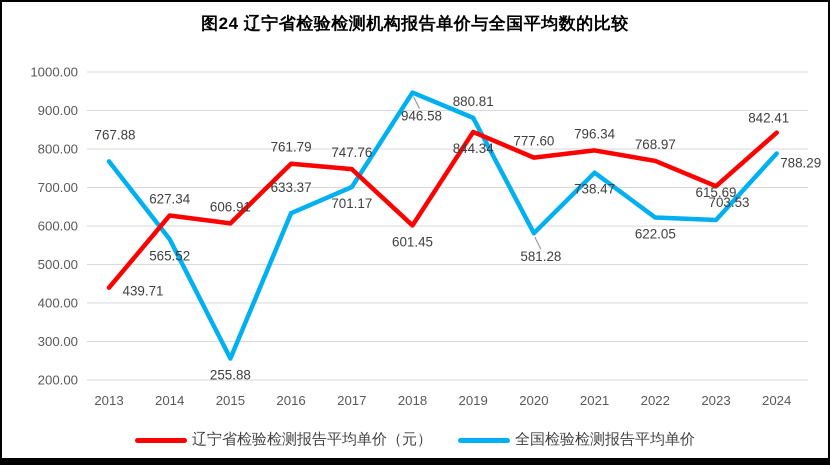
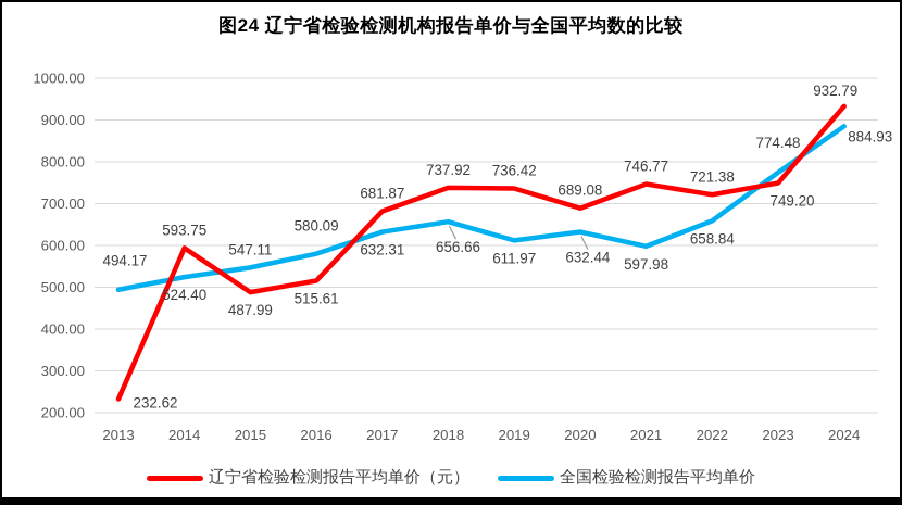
辽宁省检验检测报告平均单价（元）/2013: 439.71 -> 232.62
全国检验检测报告平均单价/2013: 767.88 -> 494.17
辽宁省检验检测报告平均单价（元）/2014: 627.34 -> 593.75
全国检验检测报告平均单价/2014: 565.52 -> 524.40
辽宁省检验检测报告平均单价（元）/2015: 606.91 -> 487.99
全国检验检测报告平均单价/2015: 255.88 -> 547.11
辽宁省检验检测报告平均单价（元）/2016: 761.79 -> 515.61
全国检验检测报告平均单价/2016: 633.37 -> 580.09
辽宁省检验检测报告平均单价（元）/2017: 747.76 -> 681.87
全国检验检测报告平均单价/2017: 701.17 -> 632.31
辽宁省检验检测报告平均单价（元）/2018: 601.45 -> 737.92
全国检验检测报告平均单价/2018: 946.58 -> 656.66
辽宁省检验检测报告平均单价（元）/2019: 844.34 -> 736.42
全国检验检测报告平均单价/2019: 880.81 -> 611.97
辽宁省检验检测报告平均单价（元）/2020: 777.60 -> 689.08
全国检验检测报告平均单价/2020: 581.28 -> 632.44
辽宁省检验检测报告平均单价（元）/2021: 796.34 -> 746.77
全国检验检测报告平均单价/2021: 738.47 -> 597.98
辽宁省检验检测报告平均单价（元）/2022: 768.97 -> 721.38
全国检验检测报告平均单价/2022: 622.05 -> 658.84
辽宁省检验检测报告平均单价（元）/2023: 703.53 -> 749.20
全国检验检测报告平均单价/2023: 615.69 -> 774.48
辽宁省检验检测报告平均单价（元）/2024: 842.41 -> 932.79
全国检验检测报告平均单价/2024: 788.29 -> 884.93
